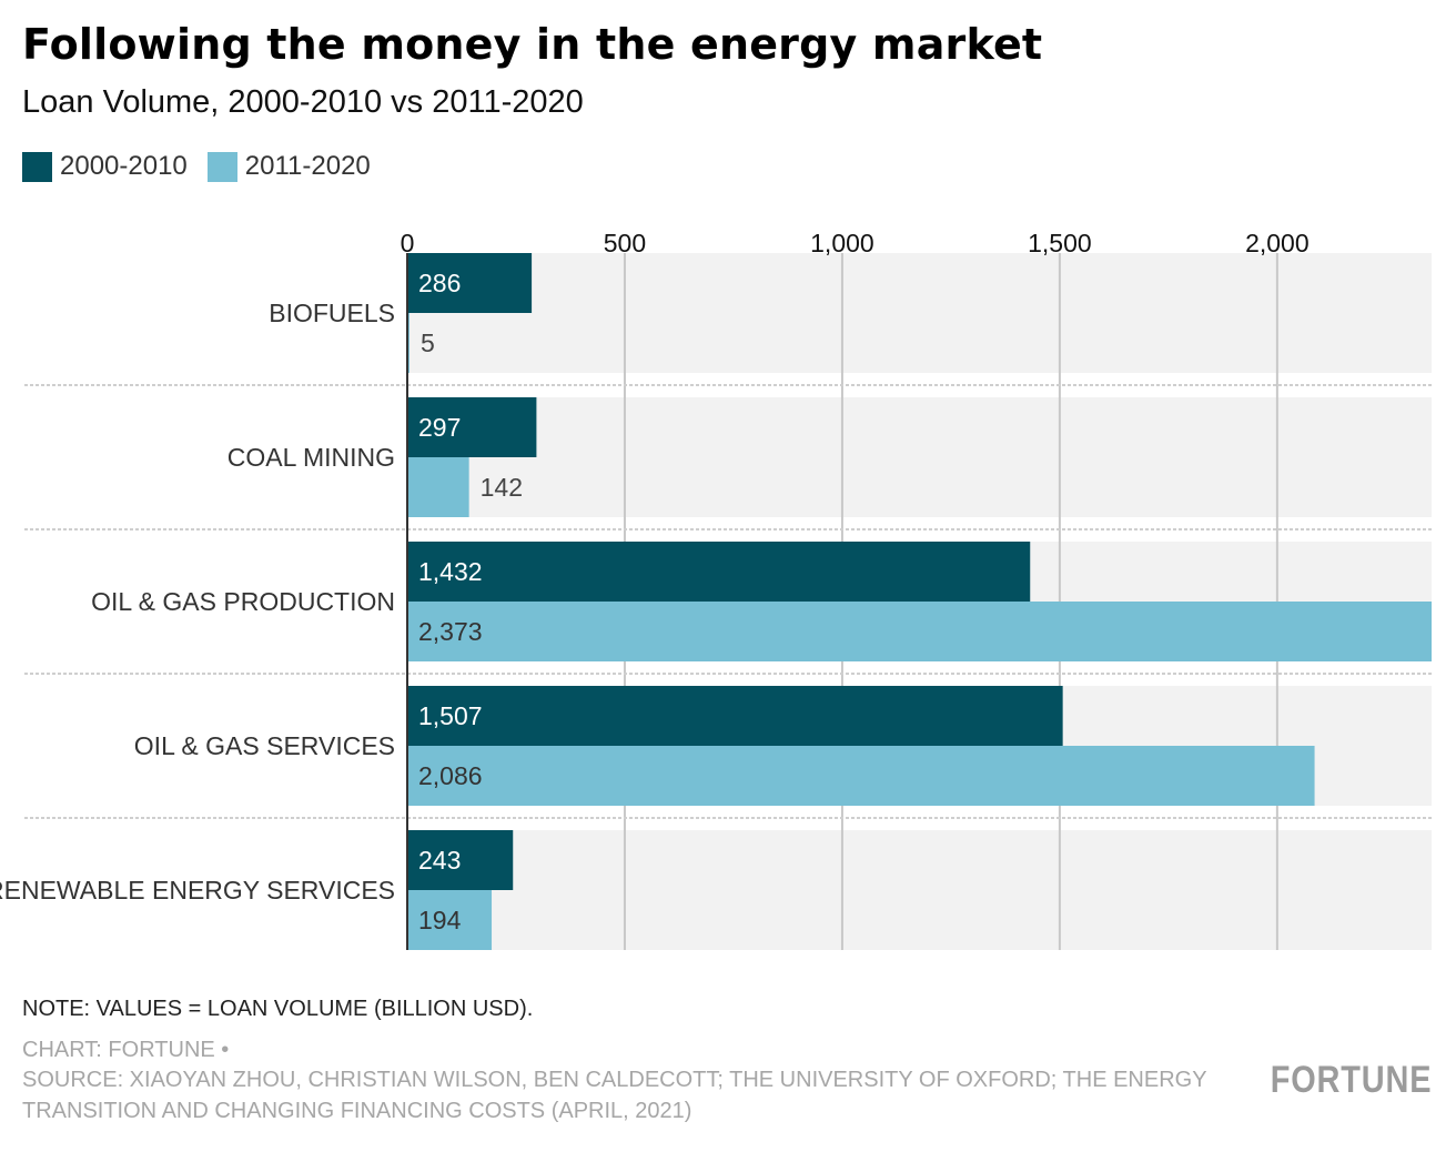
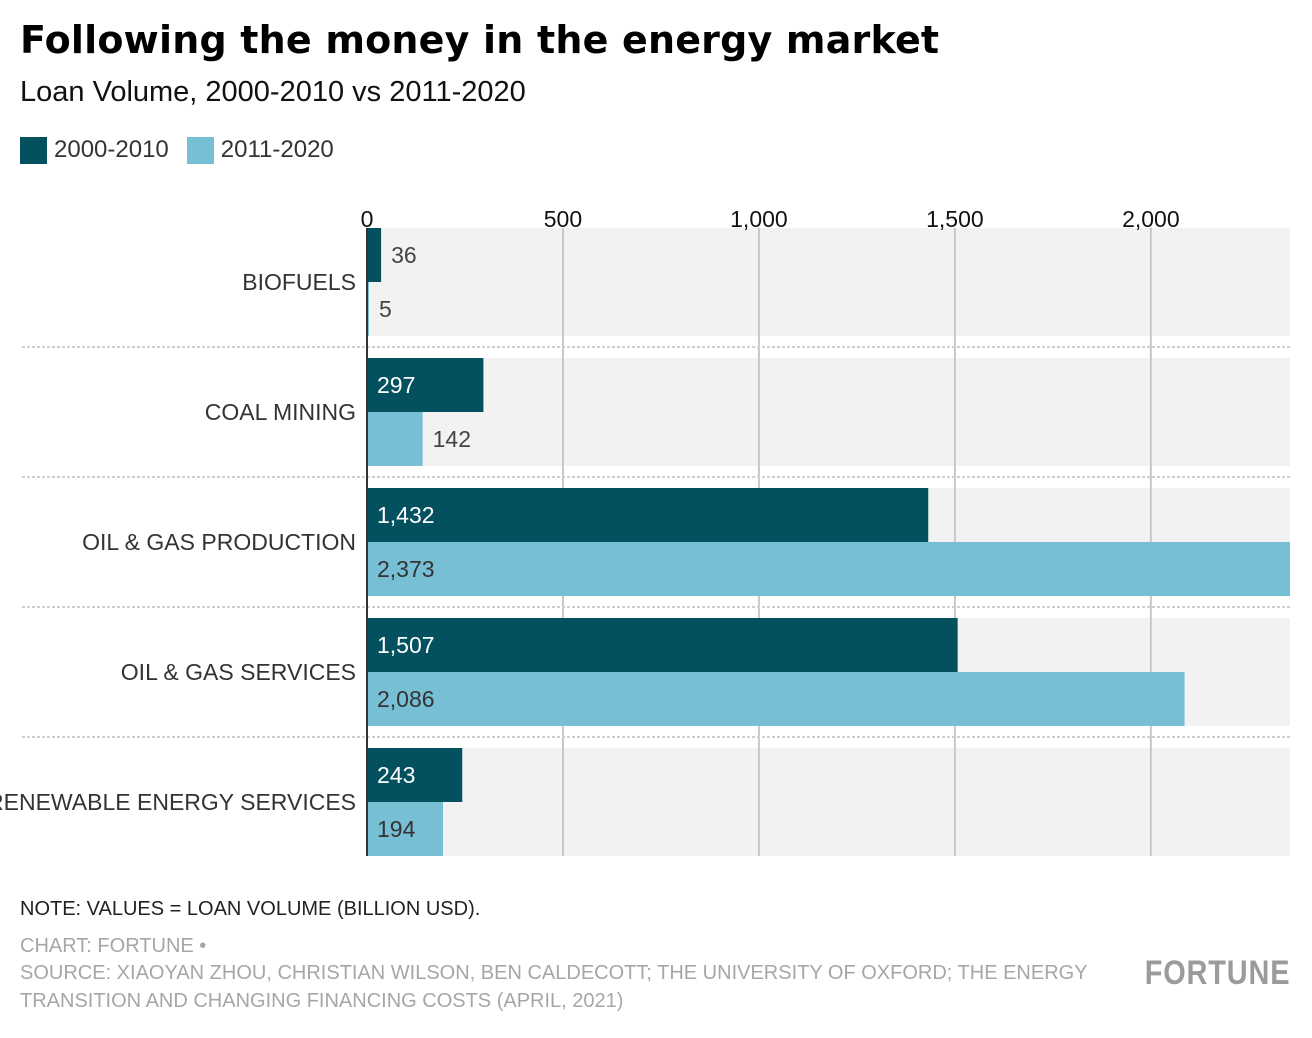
2000-2010/BIOFUELS: 286 -> 36
